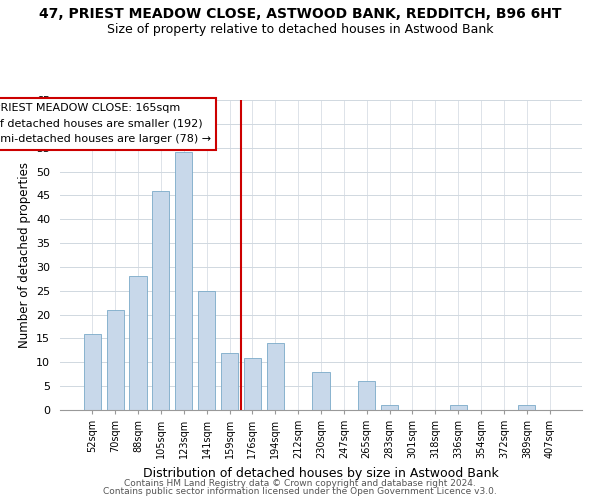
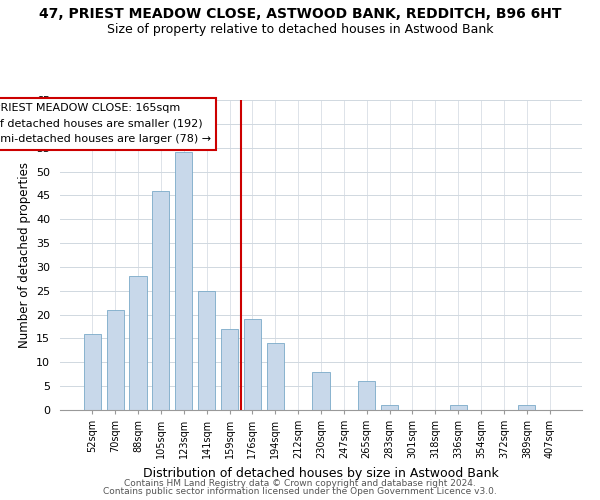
159sqm: 12 -> 17
176sqm: 11 -> 19
